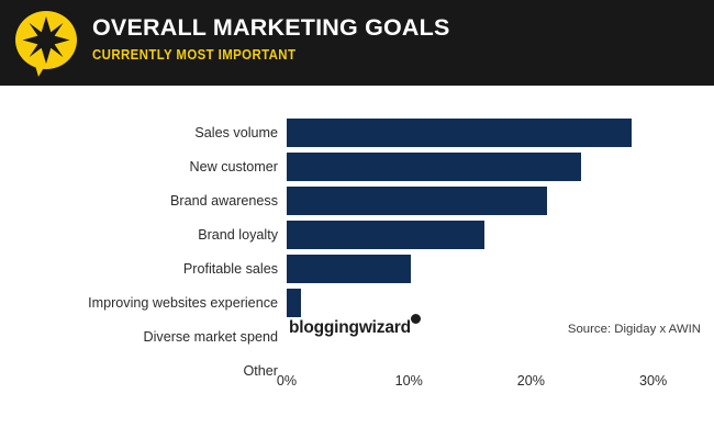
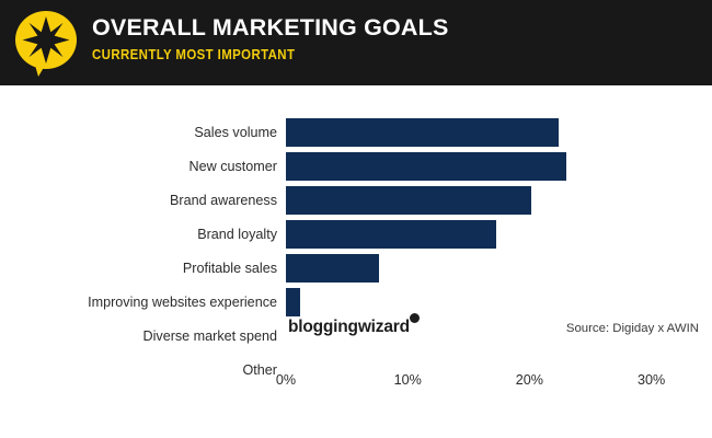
Sales volume: 28.2% -> 22.4%
New customer: 24.1% -> 23.0%
Brand awareness: 21.3% -> 20.1%
Brand loyalty: 16.2% -> 17.3%
Profitable sales: 10.2% -> 7.6%
